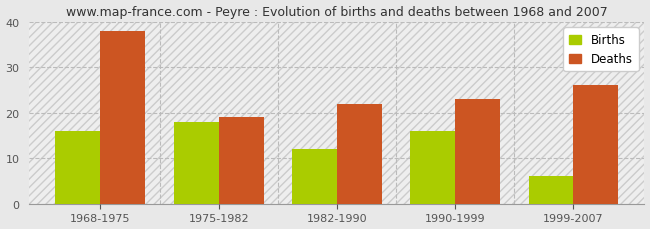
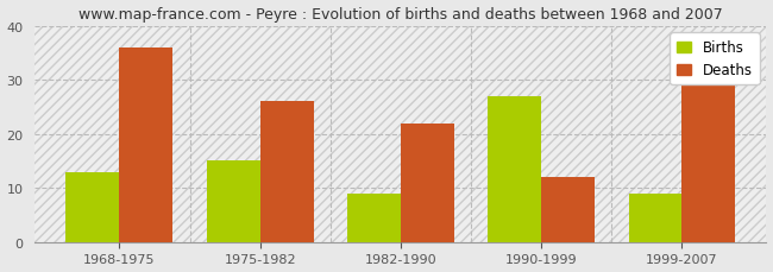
Births/1968-1975: 16 -> 13
Deaths/1968-1975: 38 -> 36
Births/1975-1982: 18 -> 15
Deaths/1975-1982: 19 -> 26
Births/1982-1990: 12 -> 9
Births/1990-1999: 16 -> 27
Deaths/1990-1999: 23 -> 12
Births/1999-2007: 6 -> 9
Deaths/1999-2007: 26 -> 29
